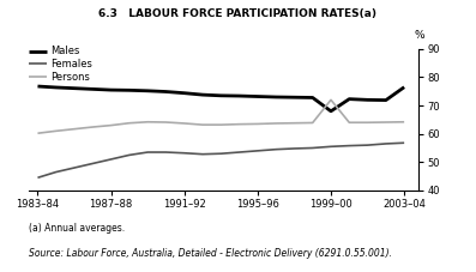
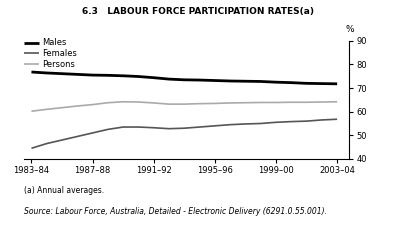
Males/1999–00: 68.0 -> 72.5
Persons/1999–00: 72.0 -> 63.9
Males/2003–04: 76.5 -> 71.8
